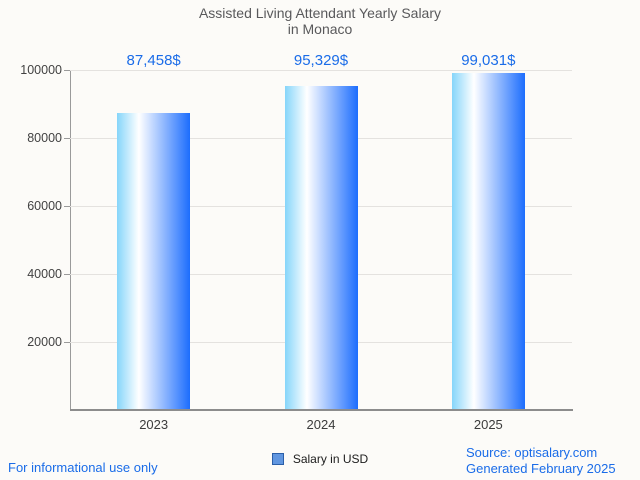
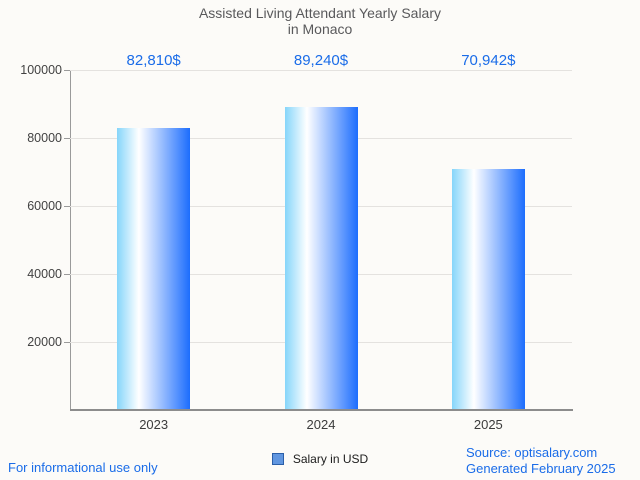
2023: 87,458 -> 82,810
2024: 95,329 -> 89,240
2025: 99,031 -> 70,942
